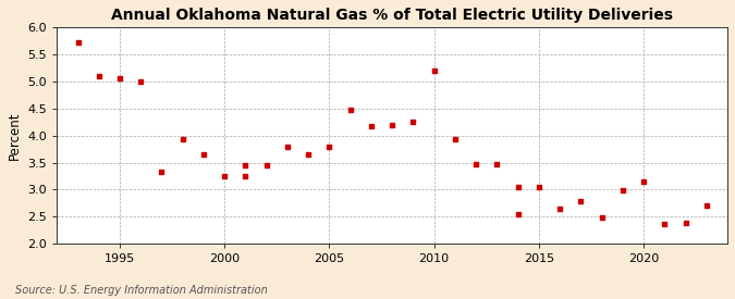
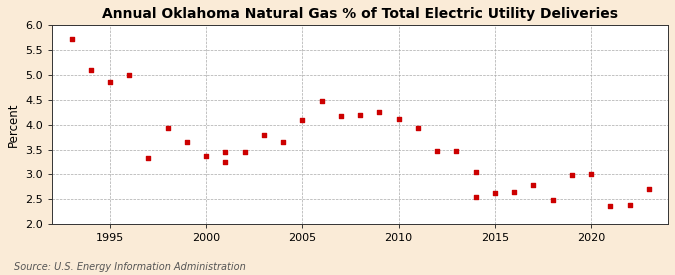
1995: 5.05 -> 4.85
2000: 3.25 -> 3.37
2005: 3.80 -> 4.10
2010: 5.20 -> 4.12
2015: 3.05 -> 2.62
2020: 3.15 -> 3.00
